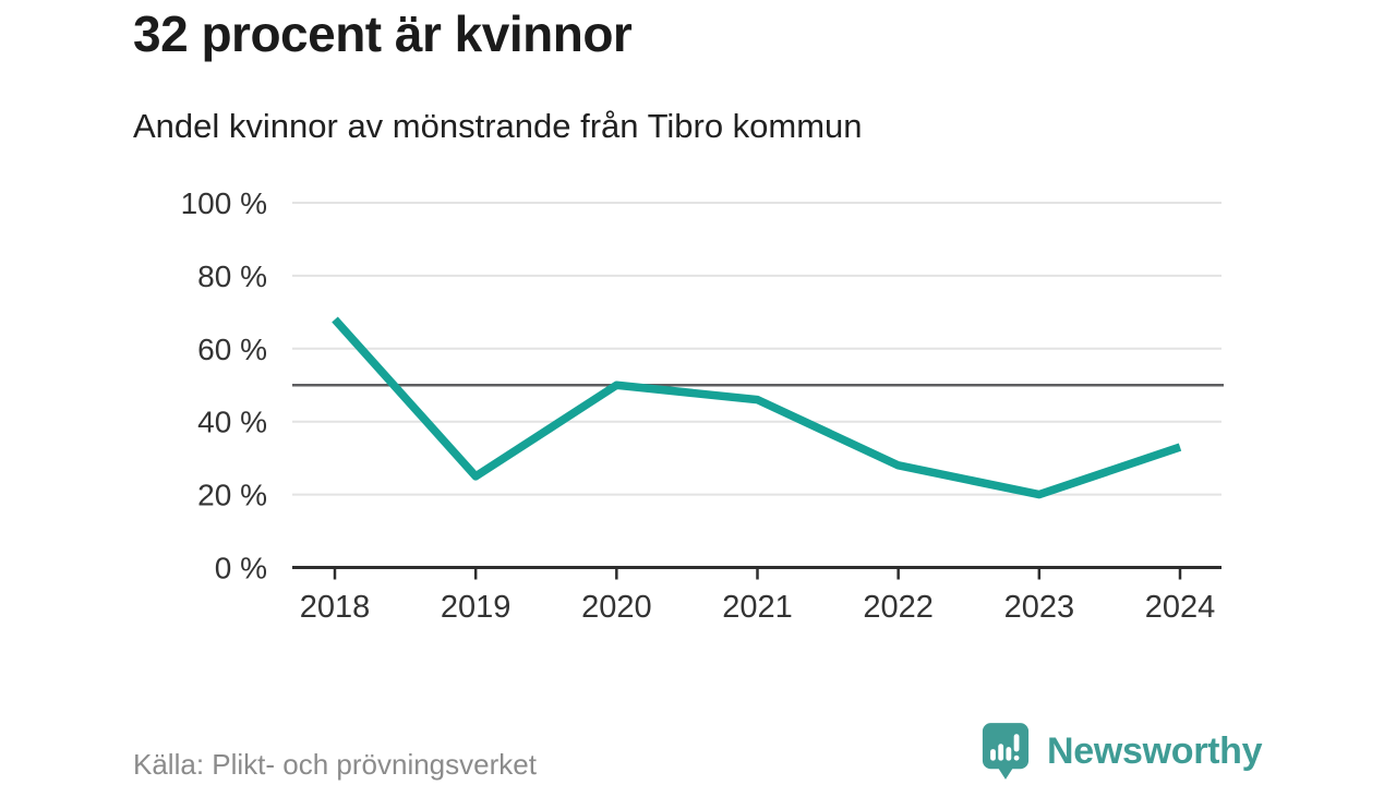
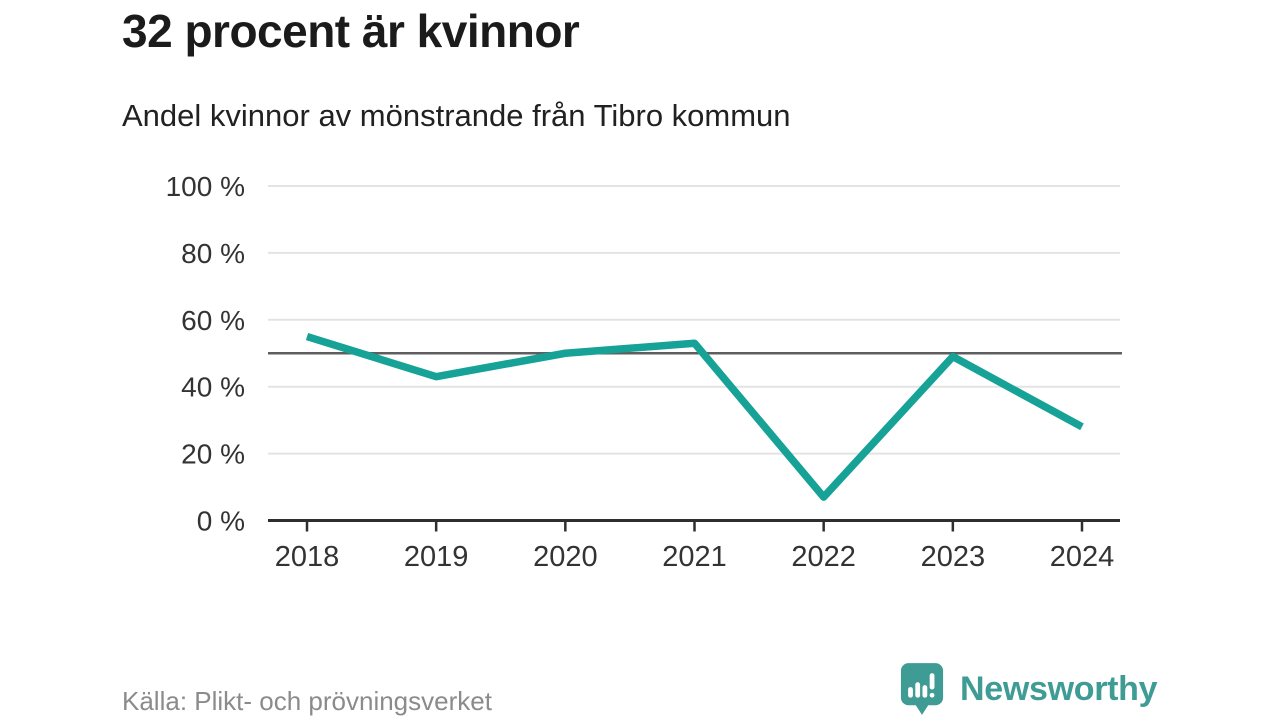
2018: 68% -> 55%
2019: 25% -> 43%
2021: 46% -> 53%
2022: 28% -> 7%
2023: 20% -> 49%
2024: 33% -> 28%
